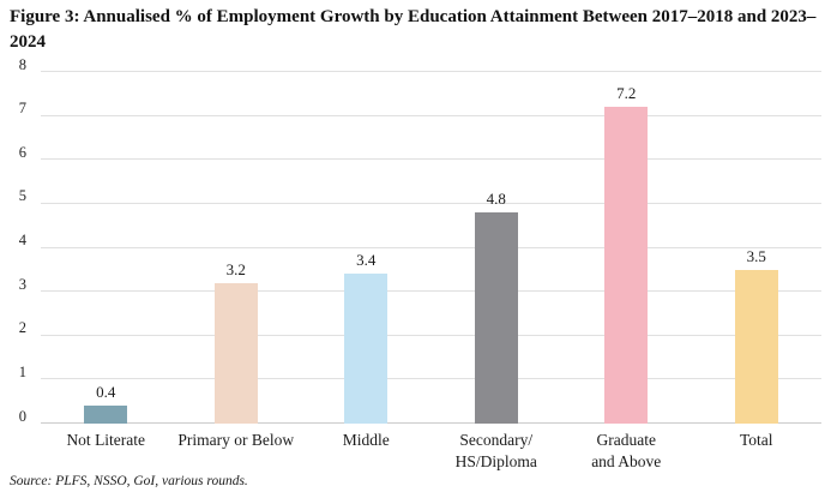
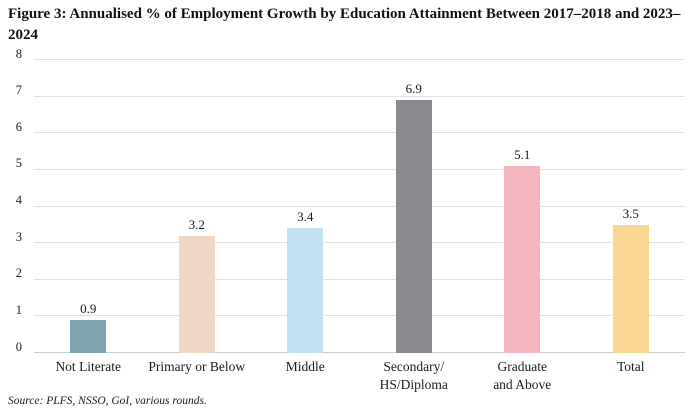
Not Literate: 0.4 -> 0.9
Secondary/ HS/Diploma: 4.8 -> 6.9
Graduate and Above: 7.2 -> 5.1
